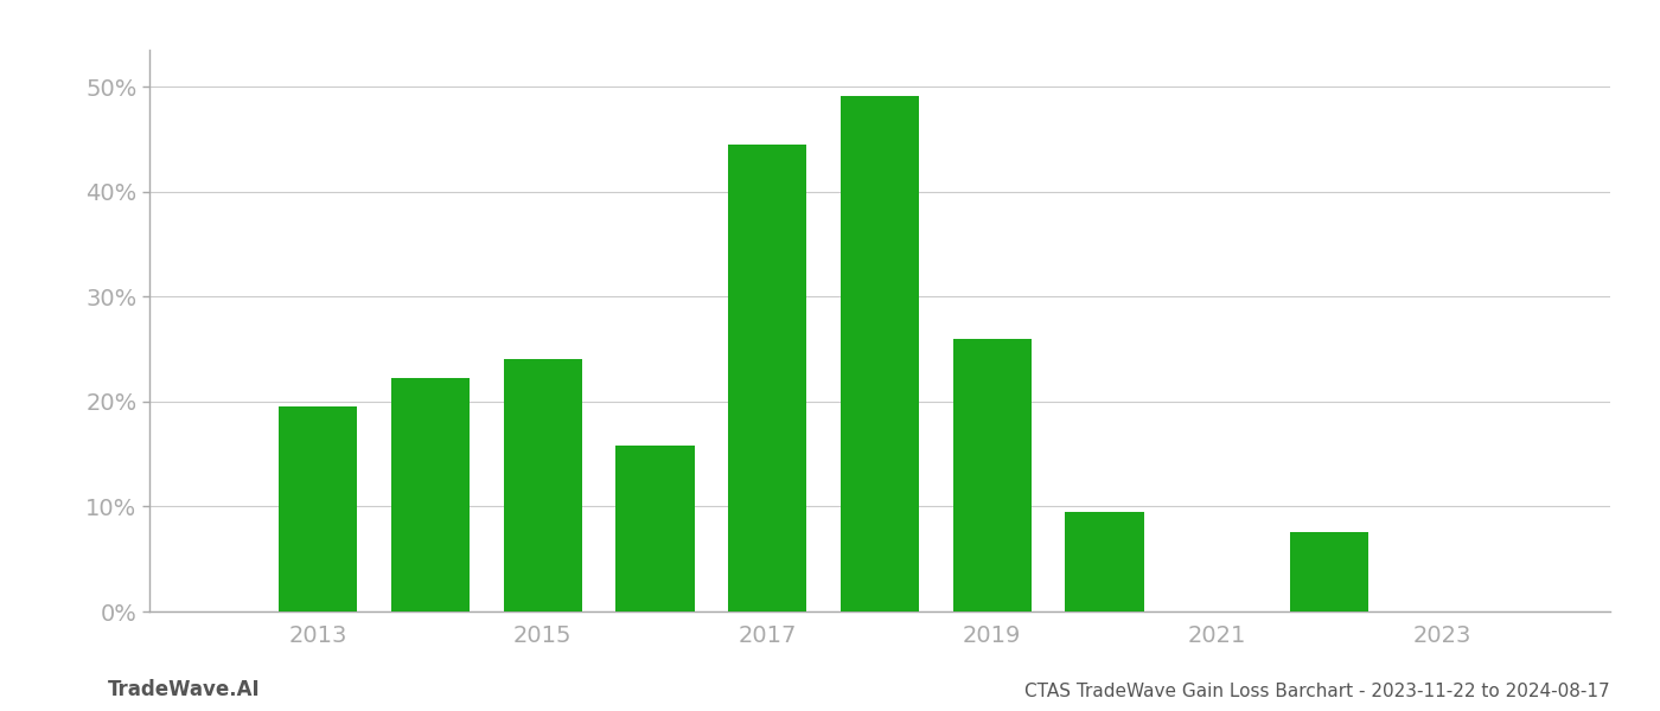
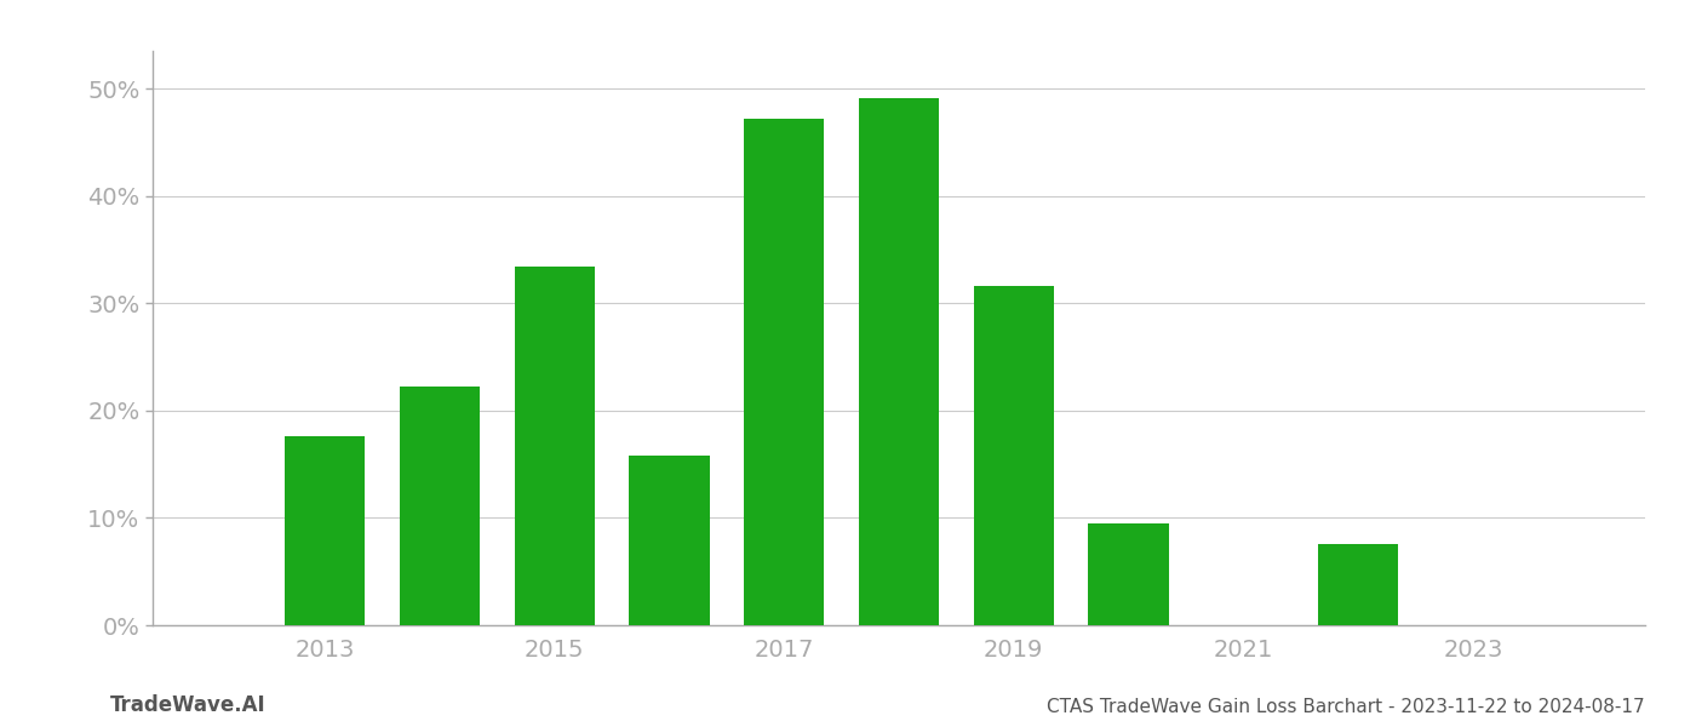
2013: 19.5% -> 17.6%
2015: 24.0% -> 33.4%
2017: 44.5% -> 47.2%
2019: 26.0% -> 31.6%
